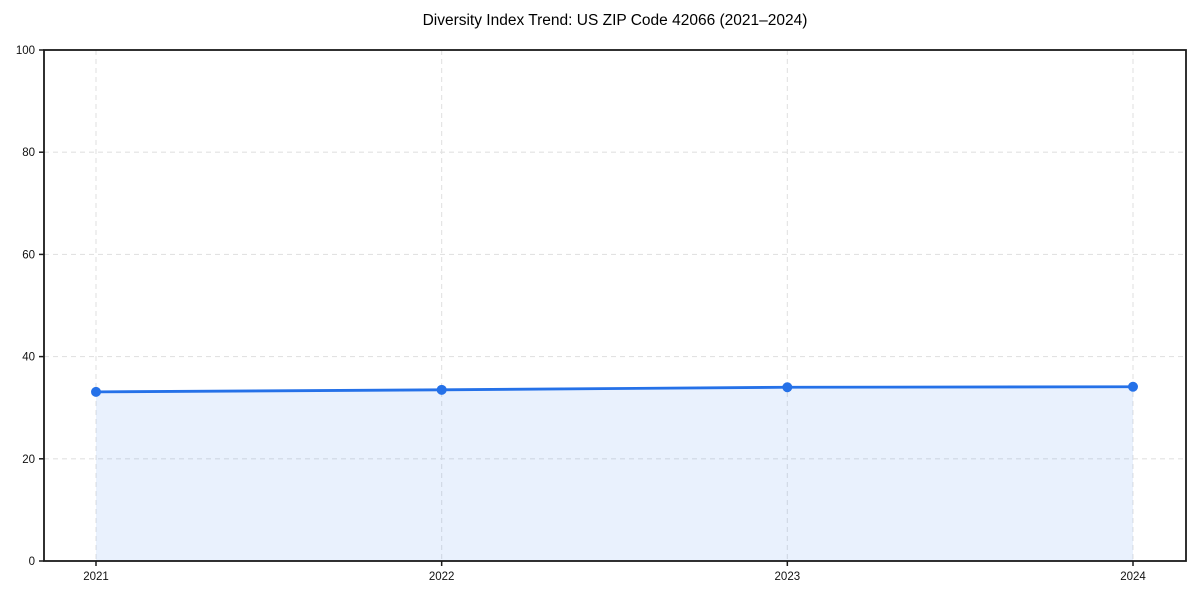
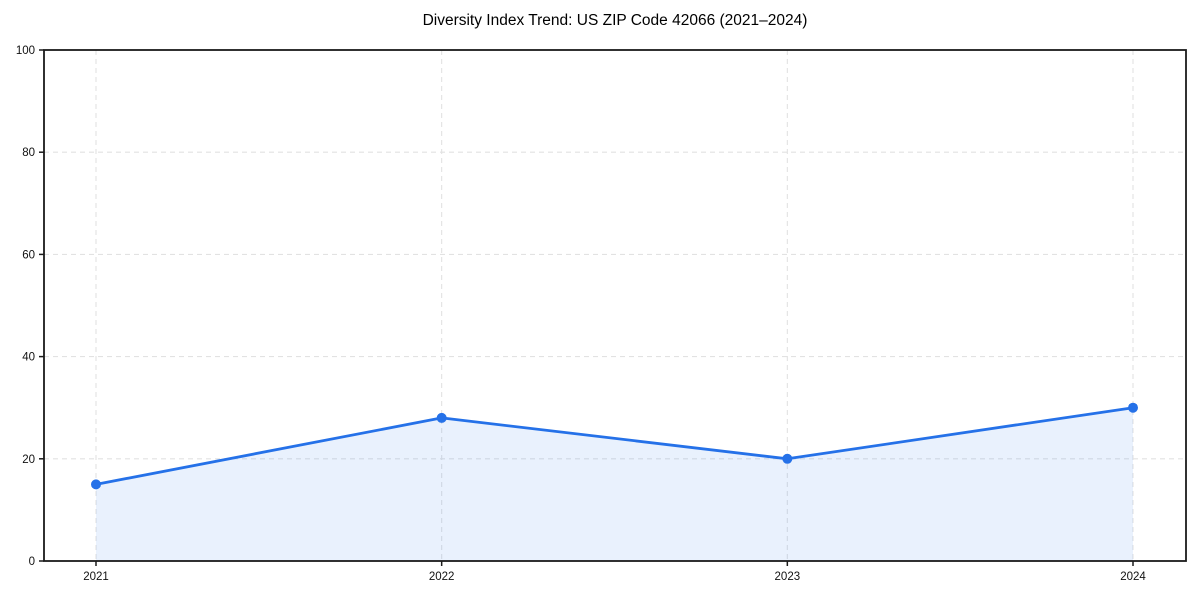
2021: 33 -> 15
2022: 34 -> 28
2023: 34 -> 20
2024: 34 -> 30
